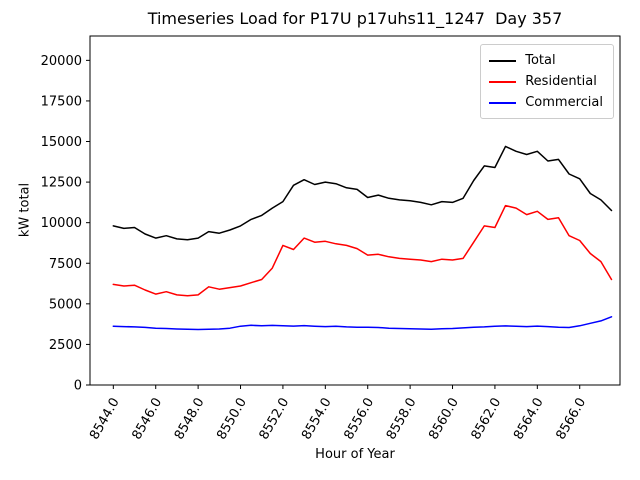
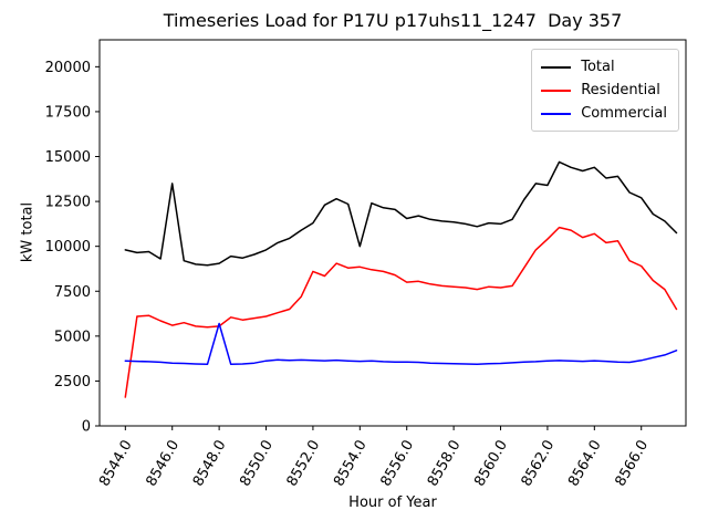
Residential/8544.0: 6200 -> 1600
Total/8546.0: 9000 -> 13500
Commercial/8548.0: 3400 -> 5700
Total/8554.0: 12500 -> 10000
Residential/8562.0: 9700 -> 10400
